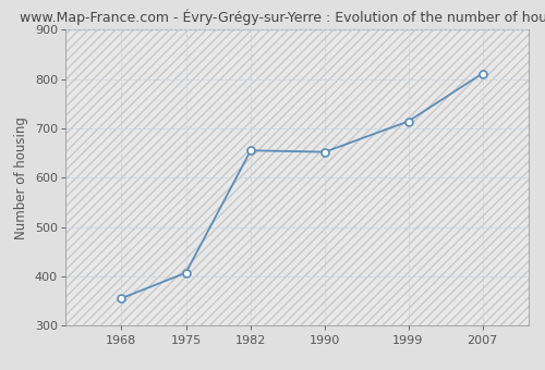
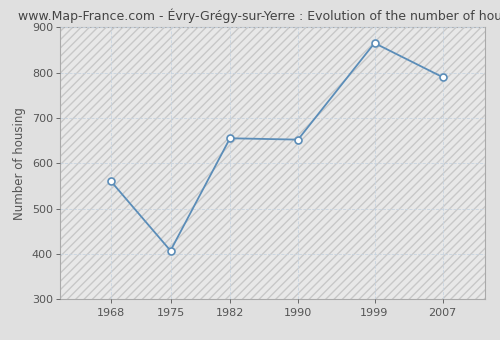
1968: 355 -> 560
1999: 714 -> 865
2007: 811 -> 790
